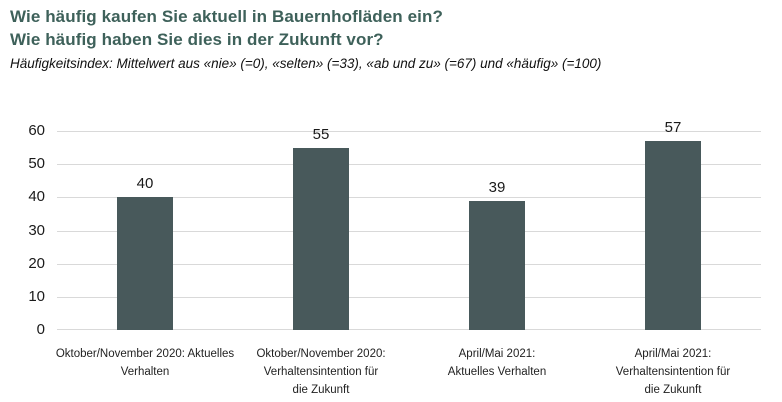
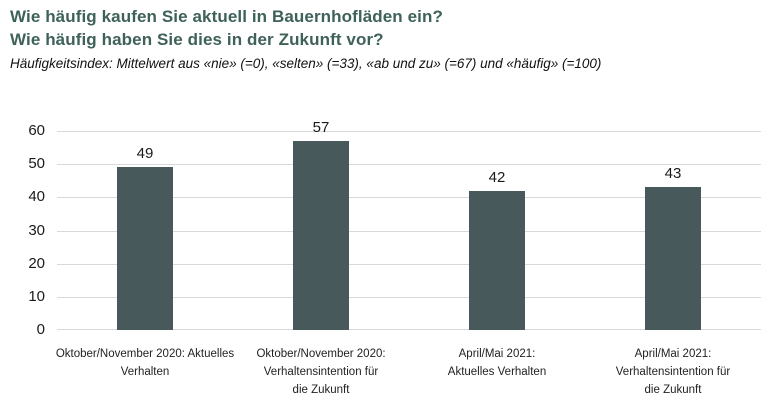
Oktober/November 2020: Aktuelles Verhalten: 40 -> 49
Oktober/November 2020: Verhaltensintention für die Zukunft: 55 -> 57
April/Mai 2021: Aktuelles Verhalten: 39 -> 42
April/Mai 2021: Verhaltensintention für die Zukunft: 57 -> 43
